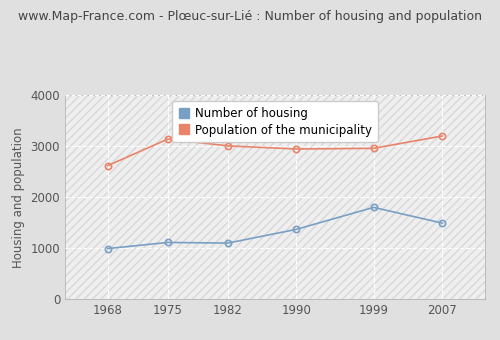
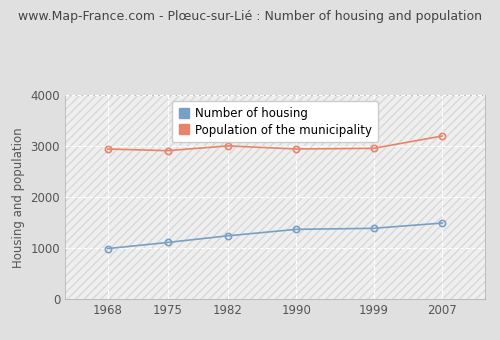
Population of the municipality/1968: 2620 -> 2940
Population of the municipality/1975: 3140 -> 2910
Number of housing/1982: 1100 -> 1240
Number of housing/1999: 1800 -> 1390
